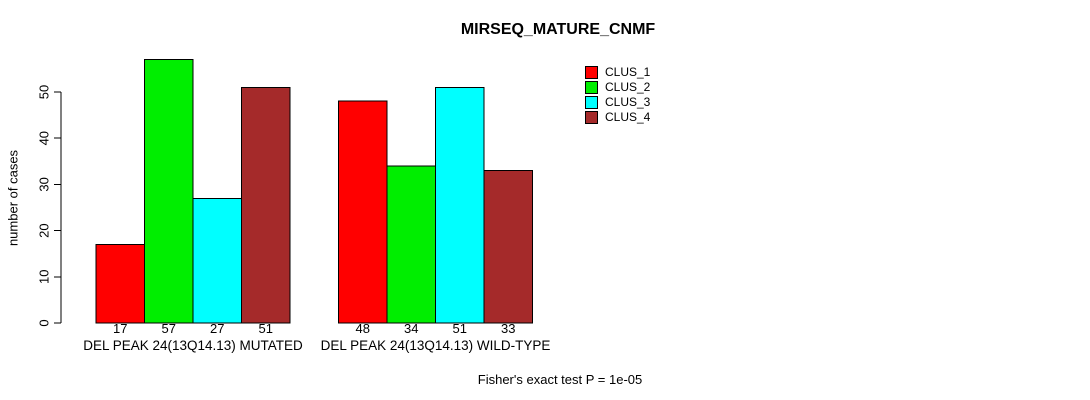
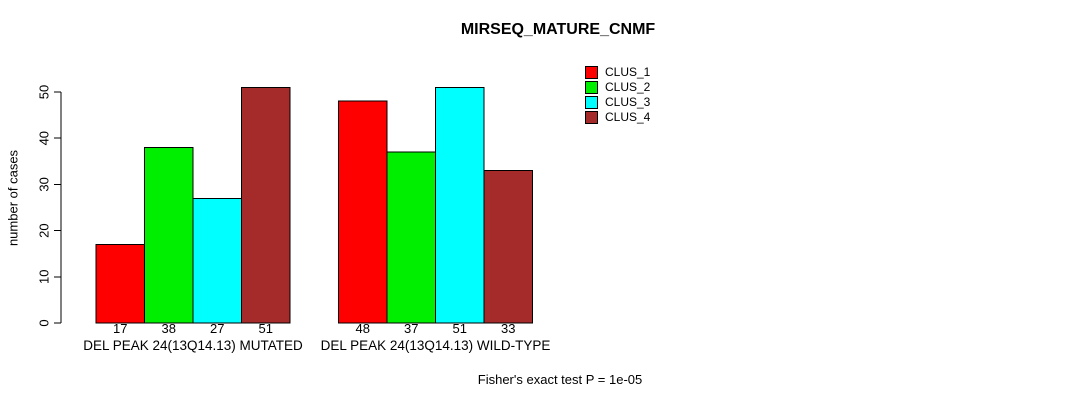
CLUS_2/DEL PEAK 24(13Q14.13) MUTATED: 57 -> 38
CLUS_2/DEL PEAK 24(13Q14.13) WILD-TYPE: 34 -> 37
